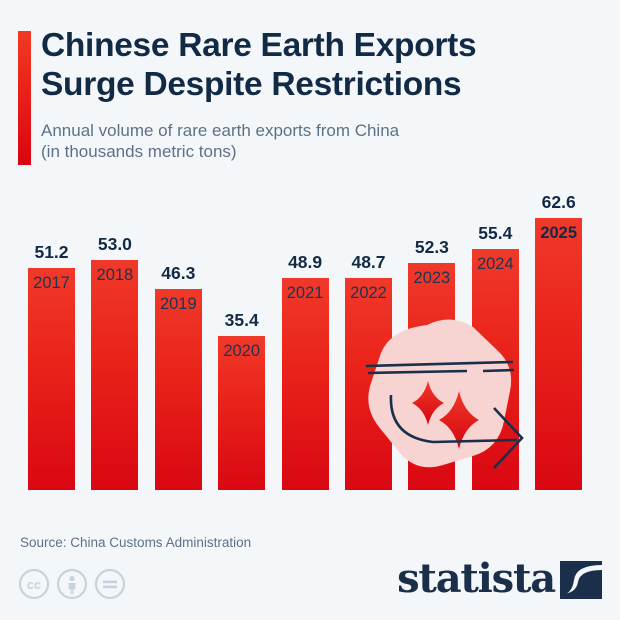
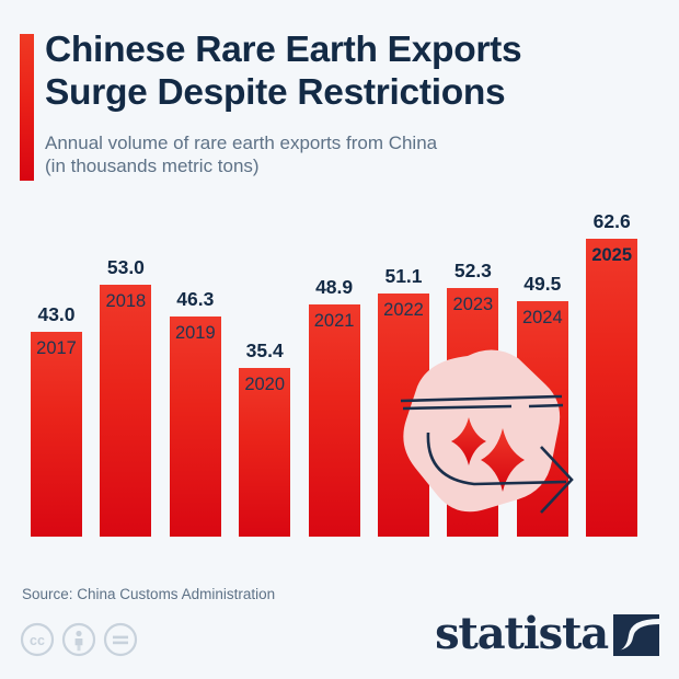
2017: 51.2 -> 43.0
2022: 48.7 -> 51.1
2024: 55.4 -> 49.5
